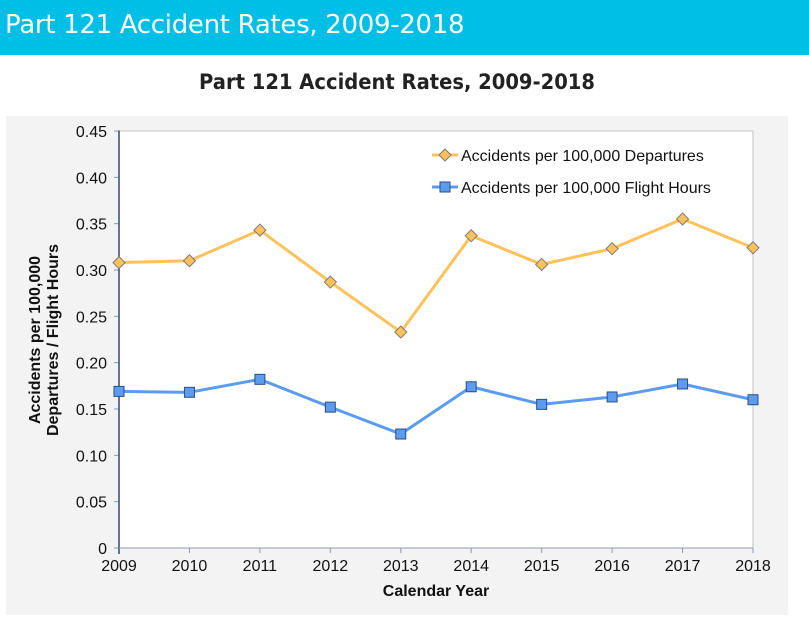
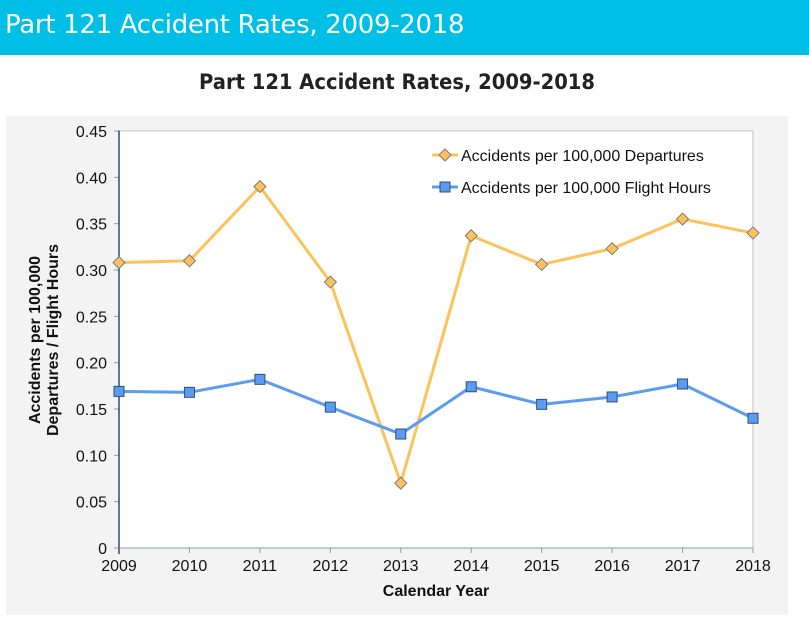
Accidents per 100,000 Departures/2011: 0.34 -> 0.39
Accidents per 100,000 Departures/2013: 0.23 -> 0.07
Accidents per 100,000 Departures/2018: 0.32 -> 0.34
Accidents per 100,000 Flight Hours/2018: 0.16 -> 0.14
